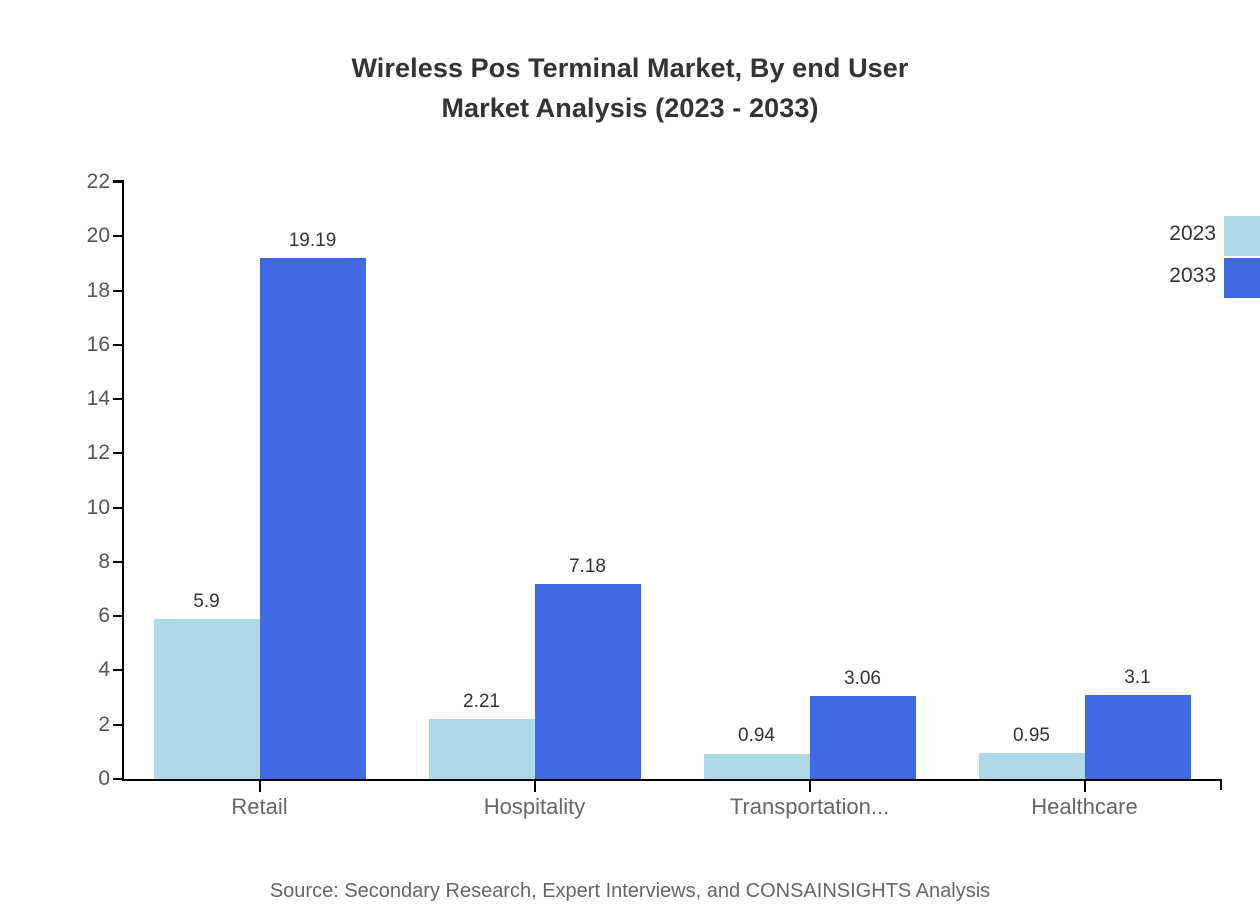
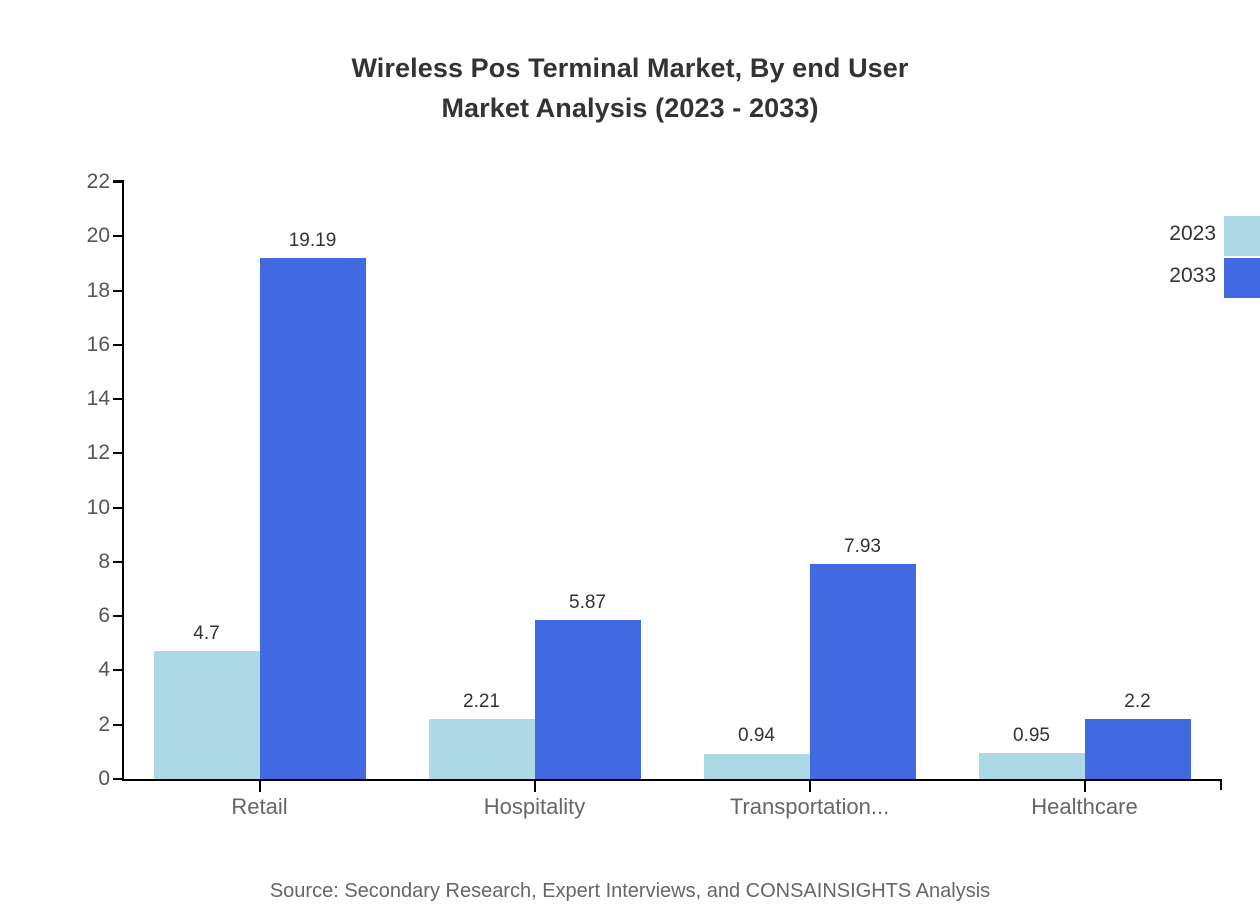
2023/Retail: 5.9 -> 4.7
2033/Hospitality: 7.18 -> 5.87
2033/Transportation...: 3.06 -> 7.93
2033/Healthcare: 3.1 -> 2.2
